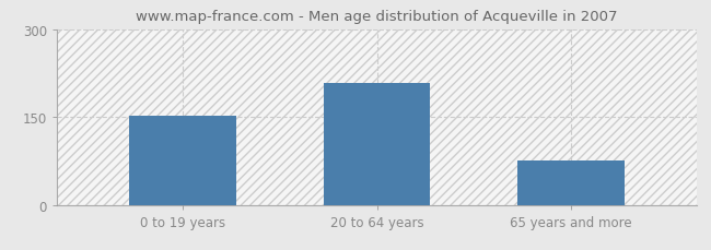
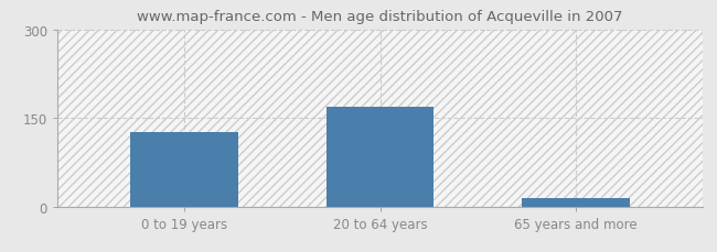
0 to 19 years: 152 -> 126
20 to 64 years: 208 -> 168
65 years and more: 76 -> 14
